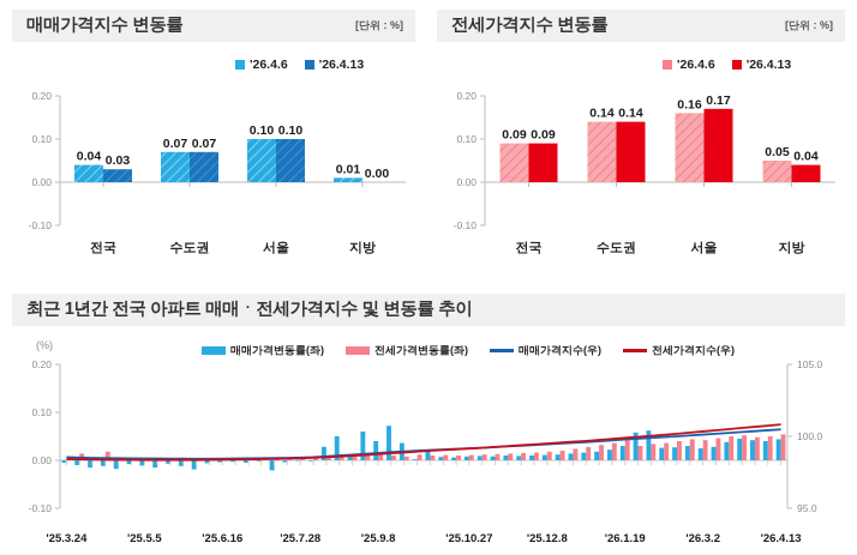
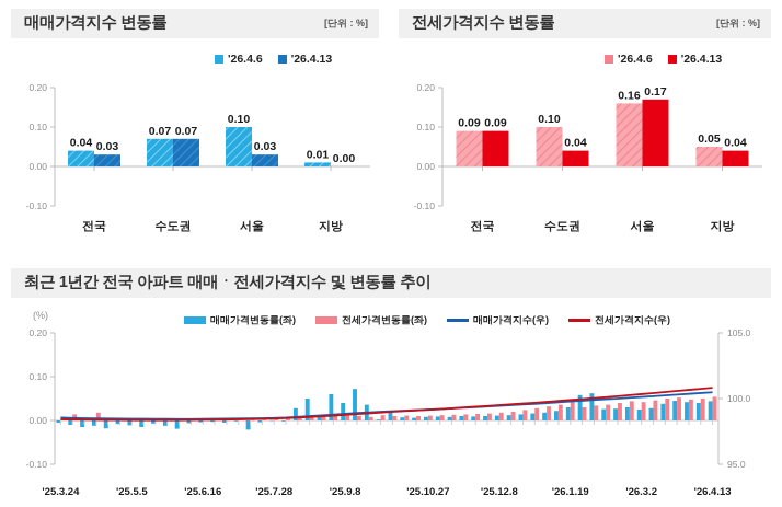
매매가격지수 변동률/'26.4.13/서울: 0.10 -> 0.03
전세가격지수 변동률/'26.4.6/수도권: 0.14 -> 0.10
전세가격지수 변동률/'26.4.13/수도권: 0.14 -> 0.04
